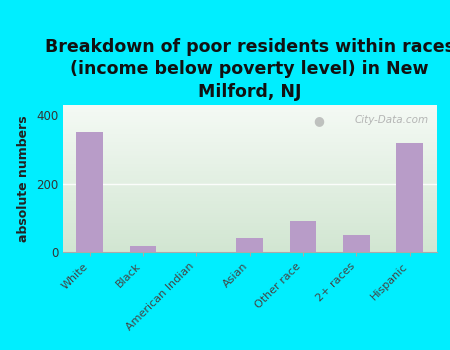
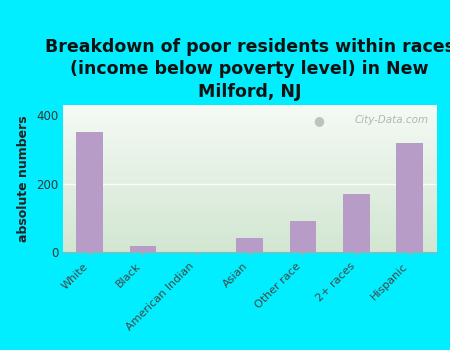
2+ races: 50 -> 170
